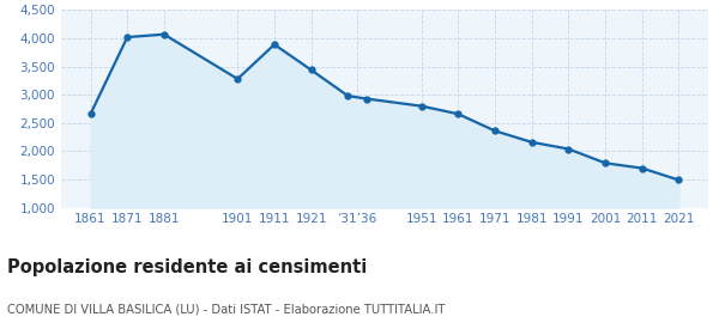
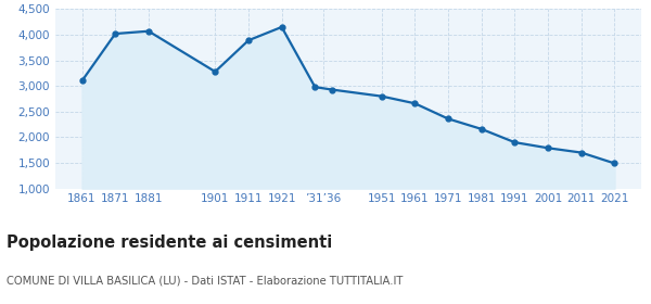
1861: 2,660 -> 3,100
1921: 3,440 -> 4,150
1991: 2,040 -> 1,900
